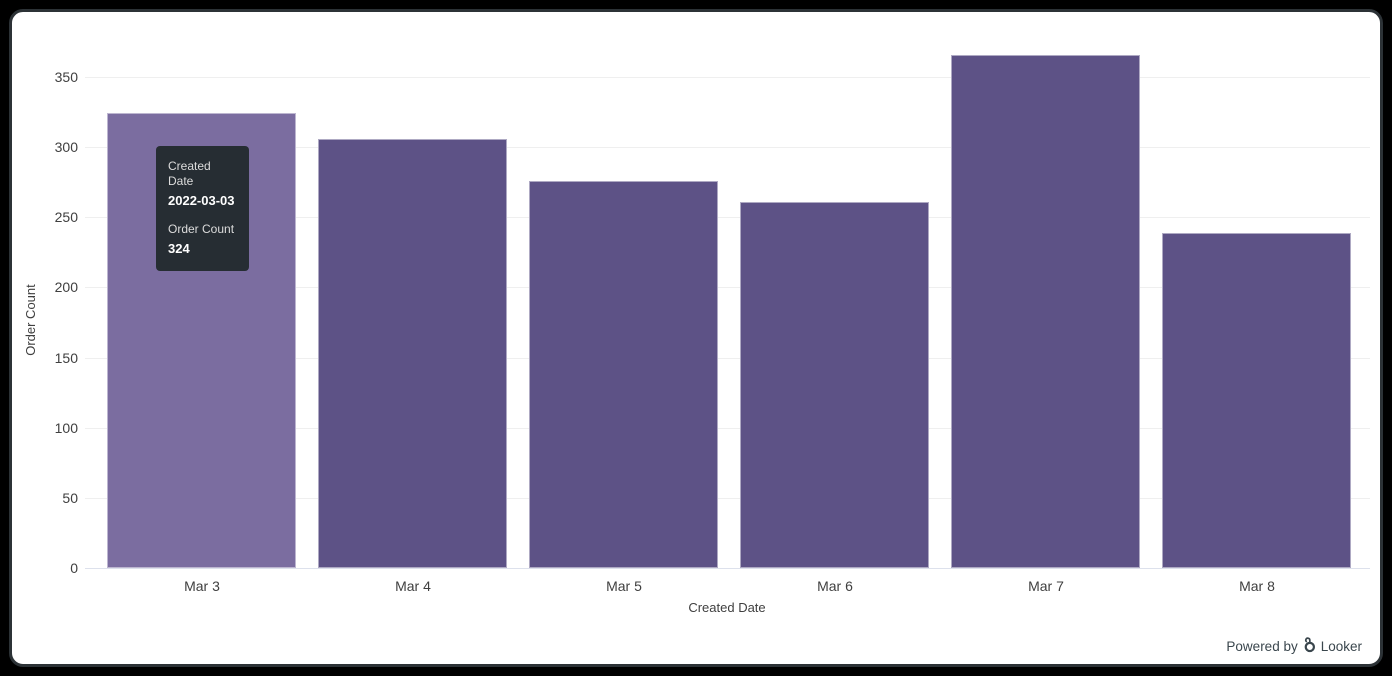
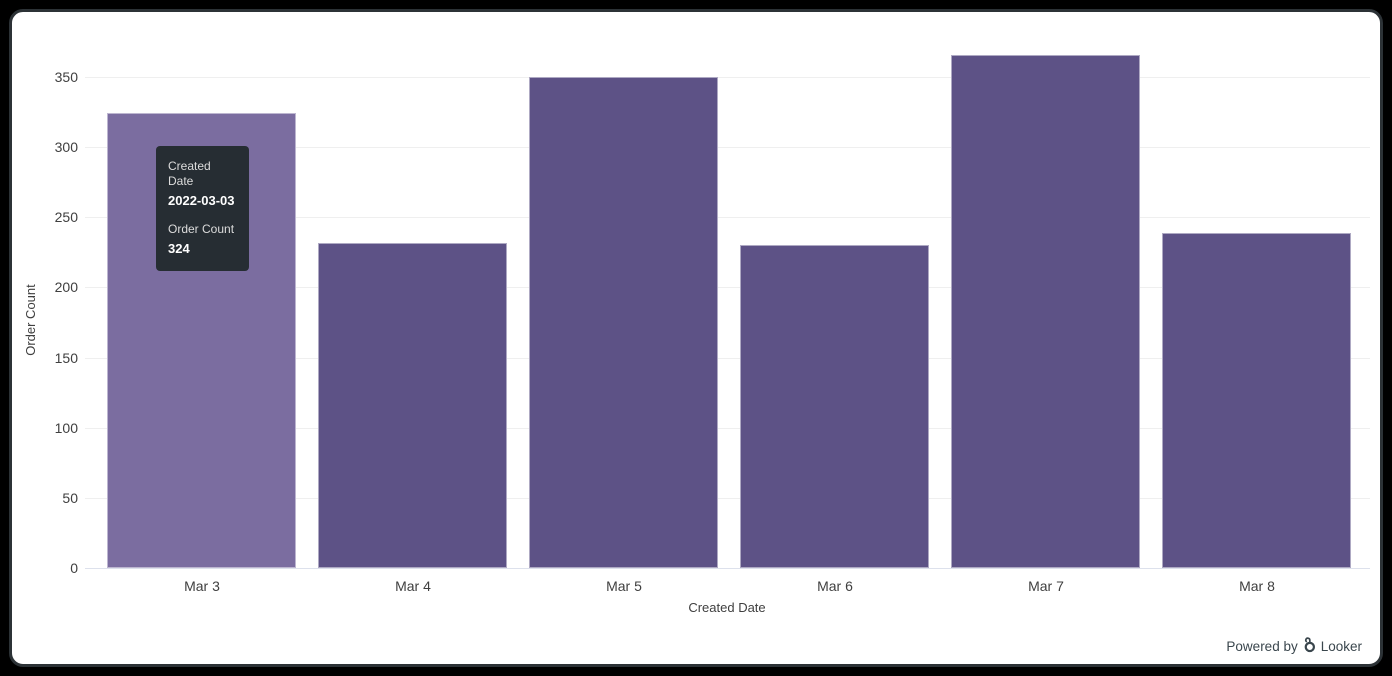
Mar 4: 306 -> 232
Mar 5: 276 -> 350
Mar 6: 261 -> 230
